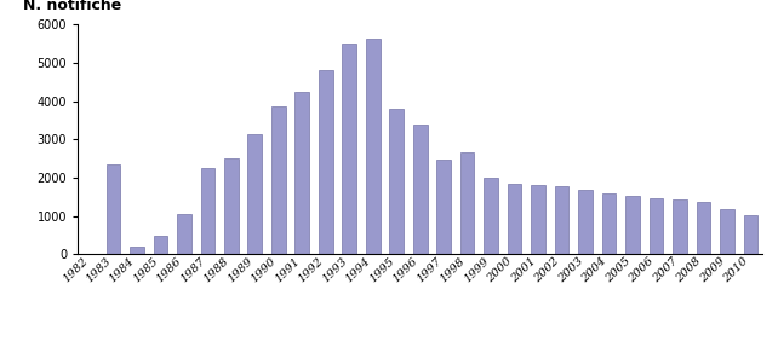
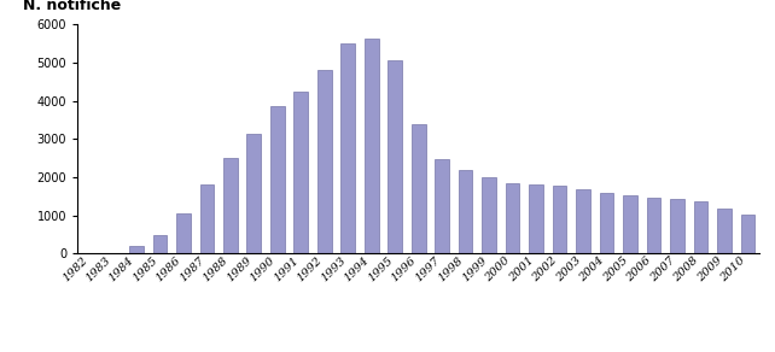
1983: 2350 -> 20
1987: 2250 -> 1800
1995: 3800 -> 5050
1998: 2650 -> 2200
